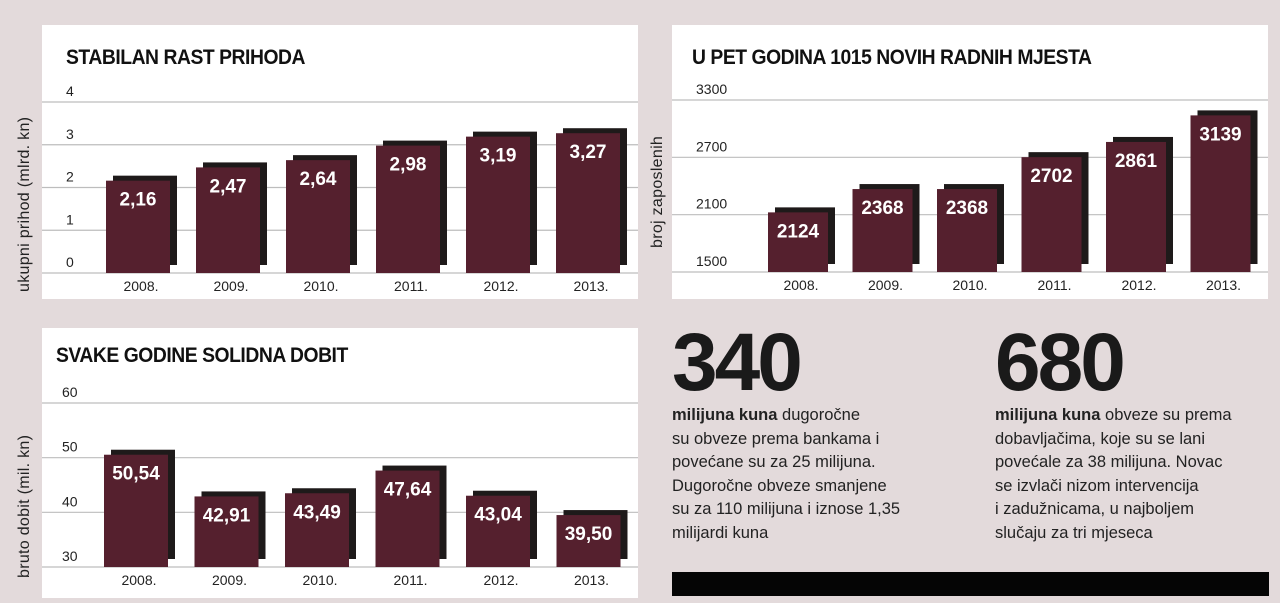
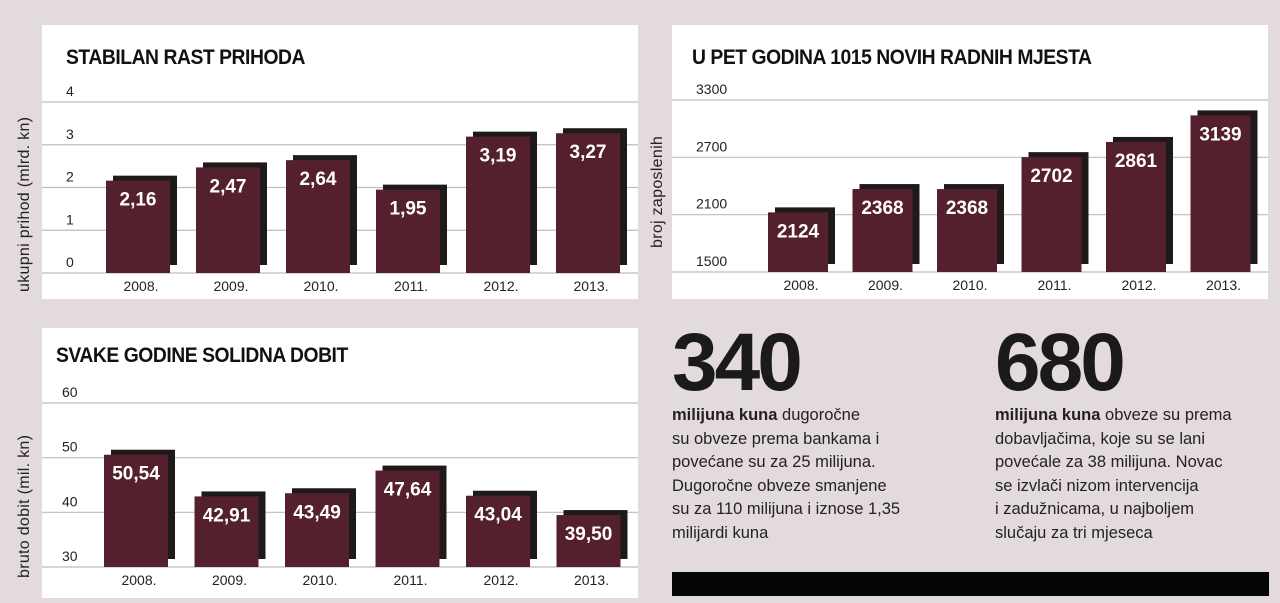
STABILAN RAST PRIHODA/2011.: 2,98 -> 1,95
